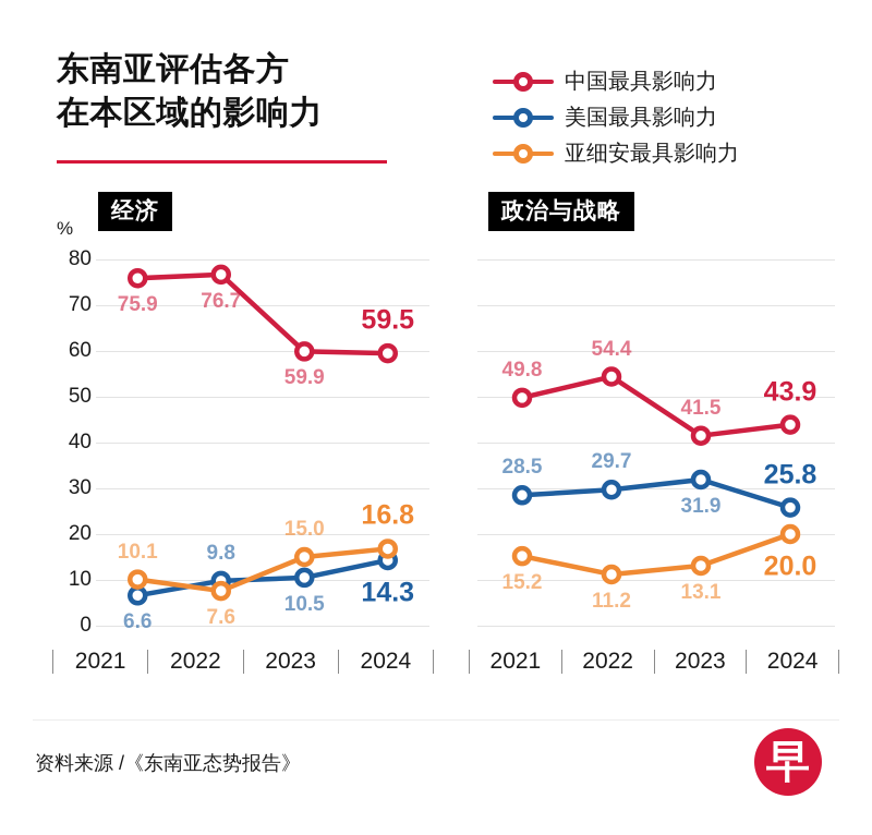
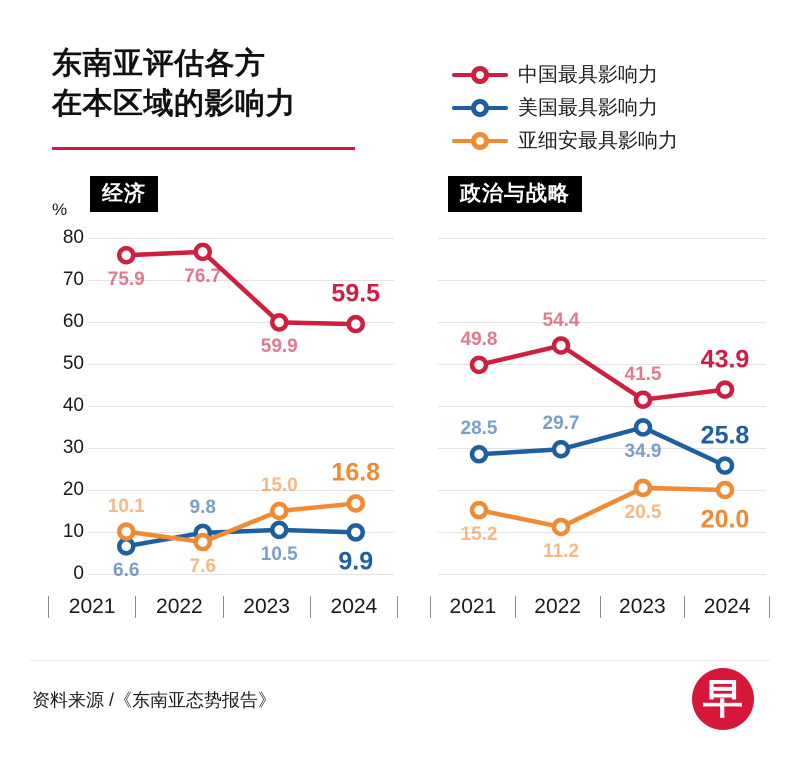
经济/美国最具影响力/2024: 14.3 -> 9.9
政治与战略/美国最具影响力/2023: 31.9 -> 34.9
政治与战略/亚细安最具影响力/2023: 13.1 -> 20.5
